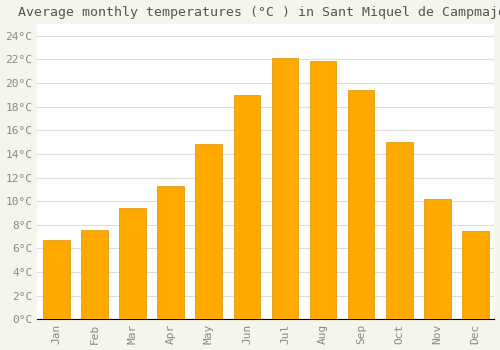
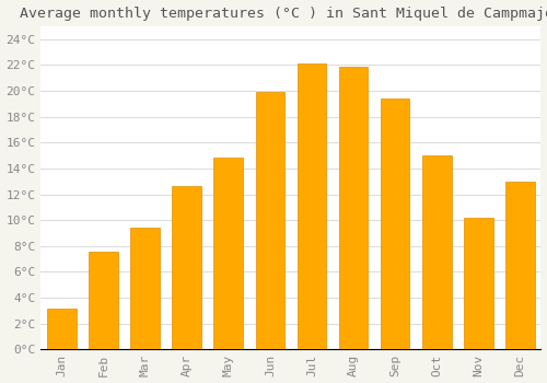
Jan: 6.7°C -> 3.2°C
Apr: 11.3°C -> 12.6°C
Jun: 19.0°C -> 19.9°C
Dec: 7.5°C -> 13.0°C
